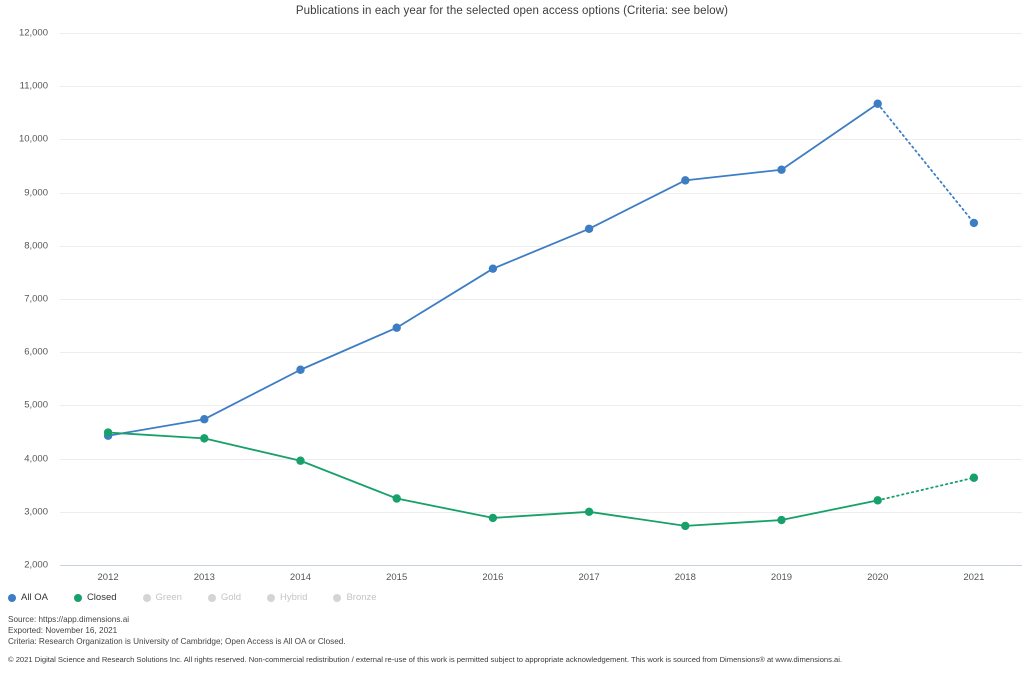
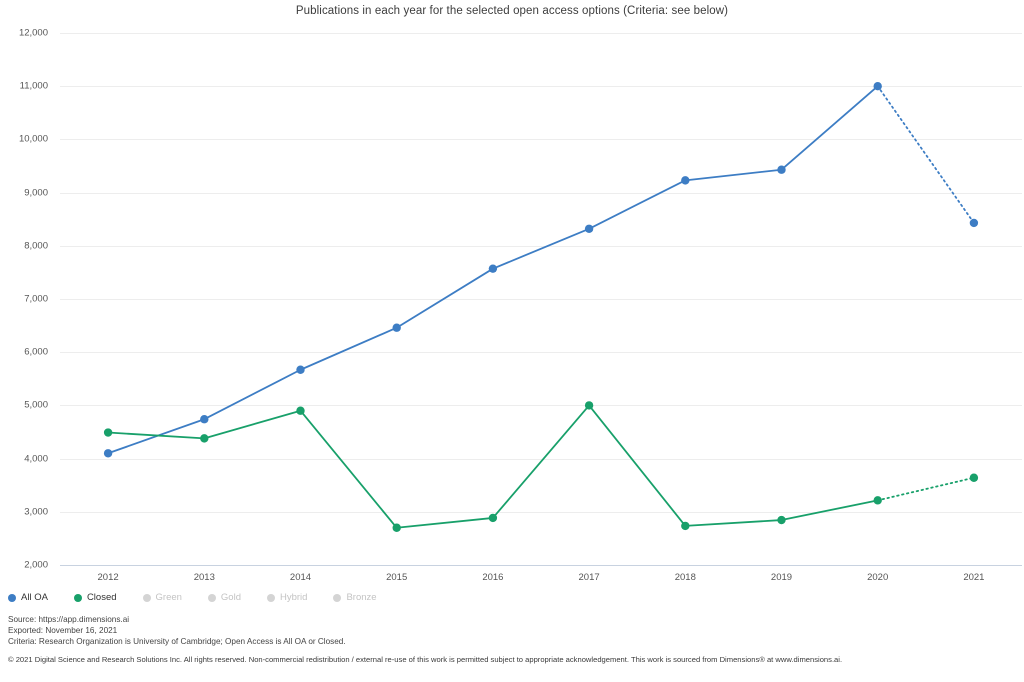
All OA/2012: 4400 -> 4100
Closed/2014: 4000 -> 4900
Closed/2015: 3200 -> 2700
Closed/2017: 3000 -> 5000
All OA/2020: 10700 -> 11000
